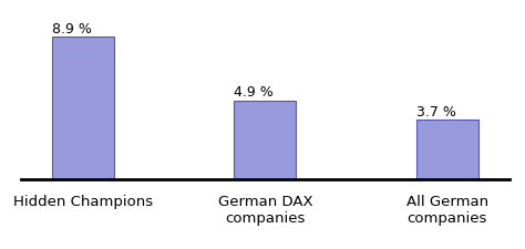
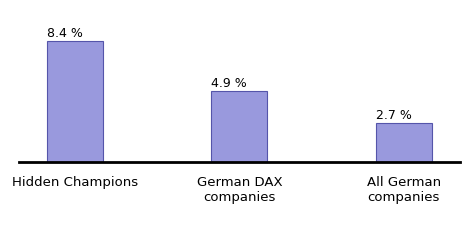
Hidden Champions: 8.9 -> 8.4
All German companies: 3.7 -> 2.7
